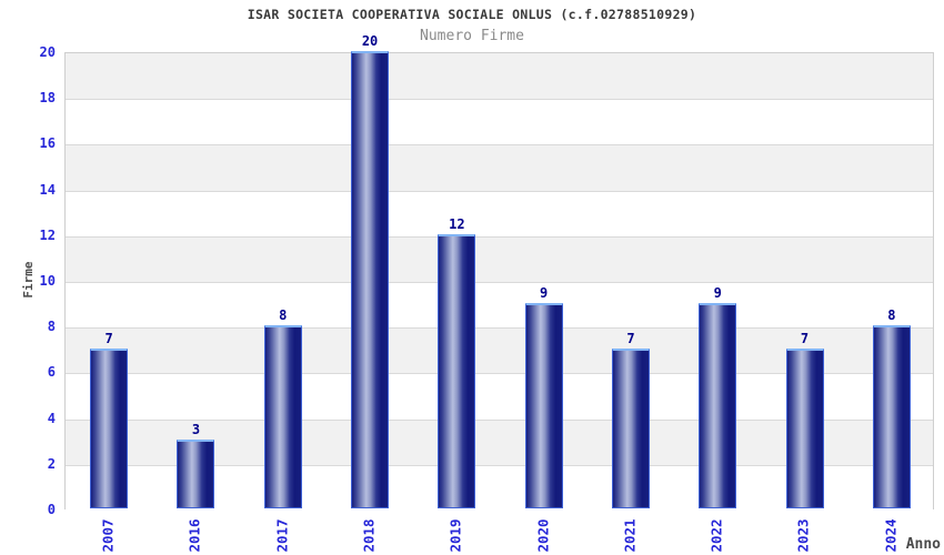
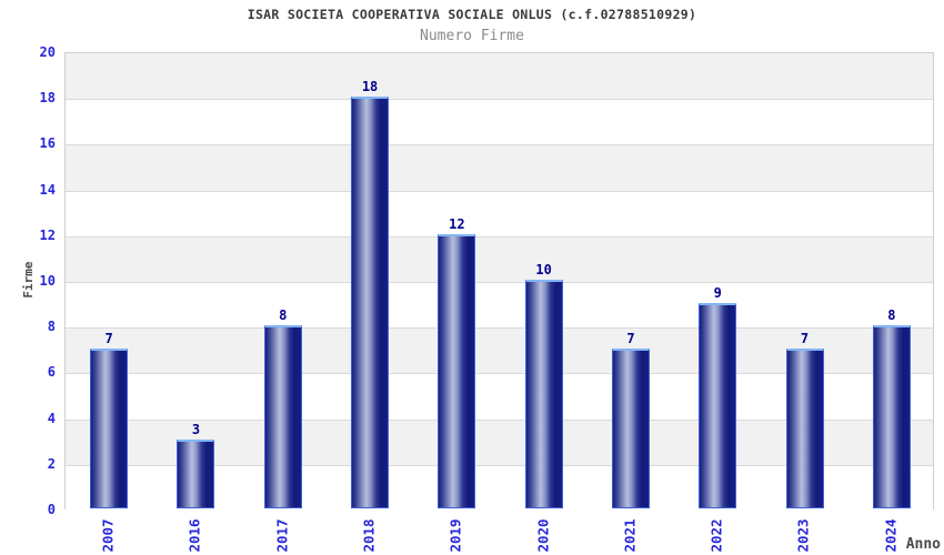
2018: 20 -> 18
2020: 9 -> 10
